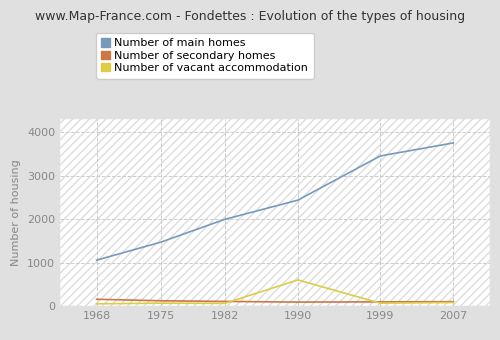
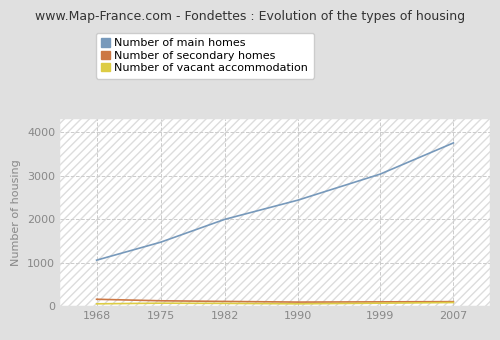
Number of vacant accommodation/1990: 600 -> 50
Number of main homes/1999: 3450 -> 3030
